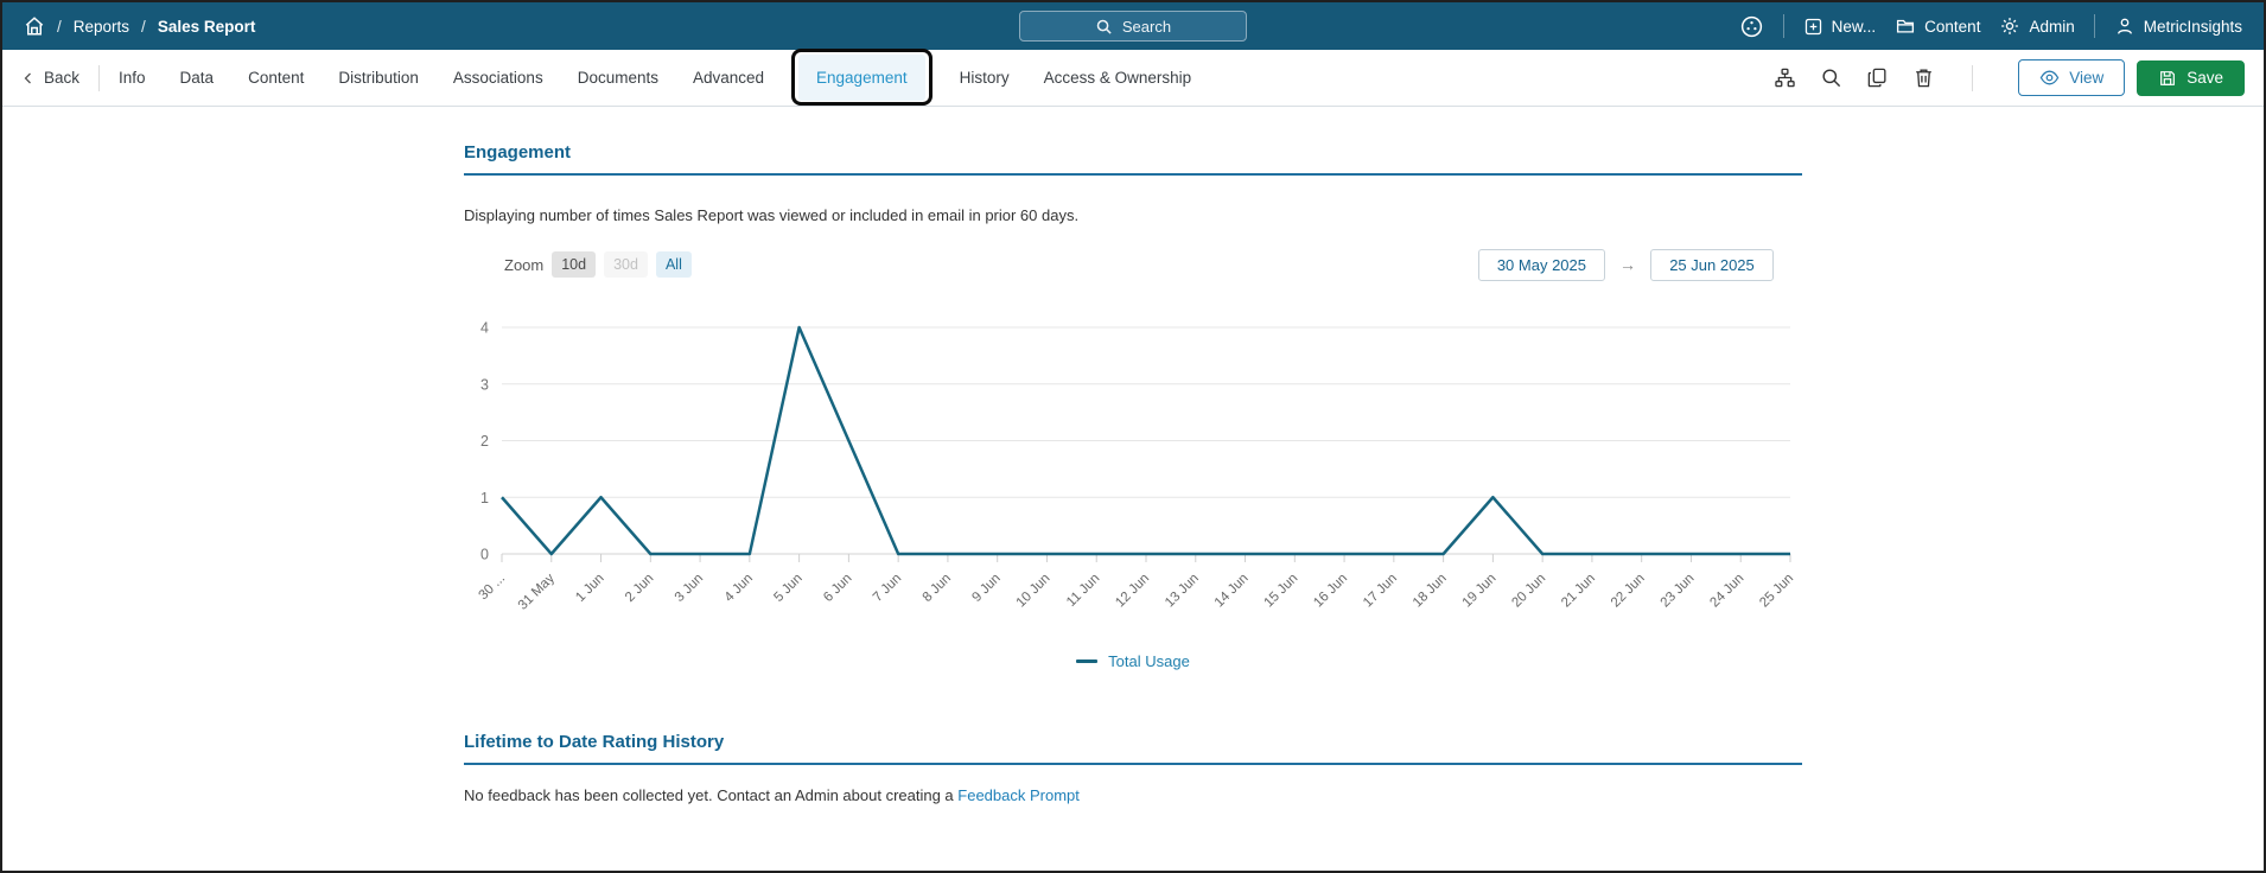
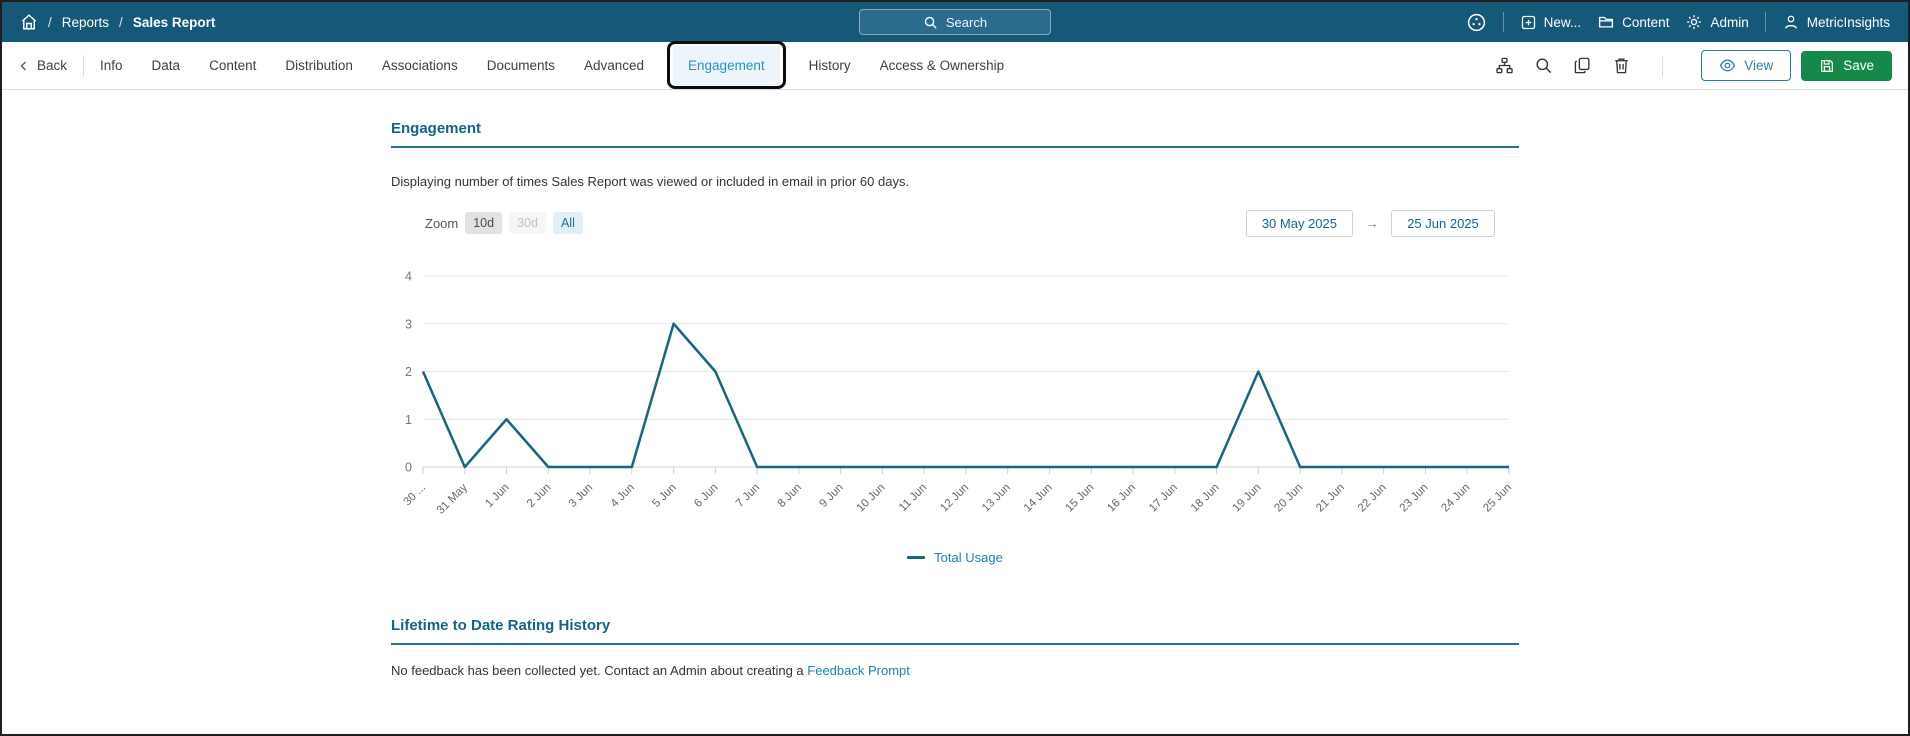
30 ...: 1 -> 2
5 Jun: 4 -> 3
19 Jun: 1 -> 2
